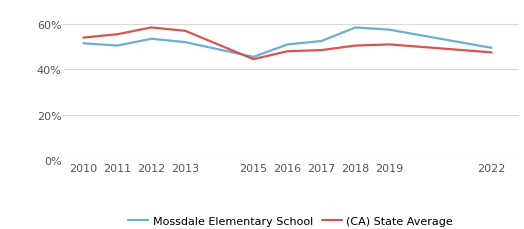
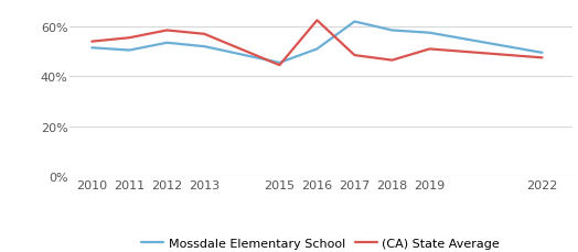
(CA) State Average/2016: 48.0% -> 62.5%
Mossdale Elementary School/2017: 52.5% -> 62.0%
(CA) State Average/2018: 50.5% -> 46.5%
